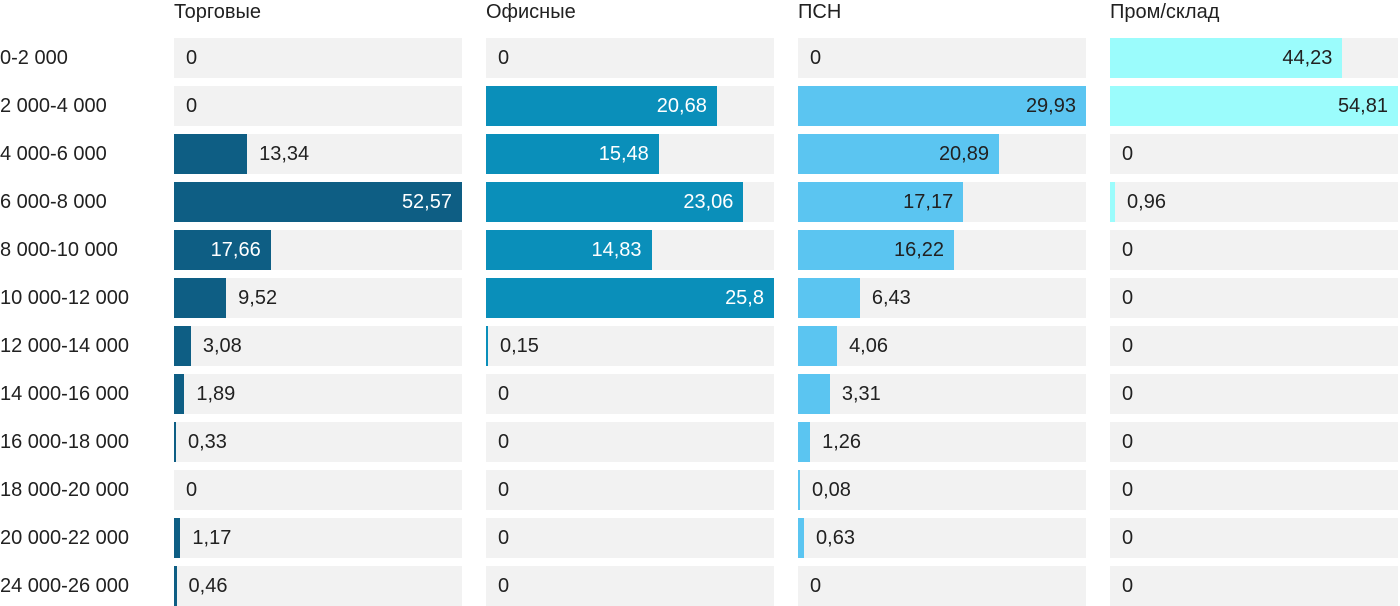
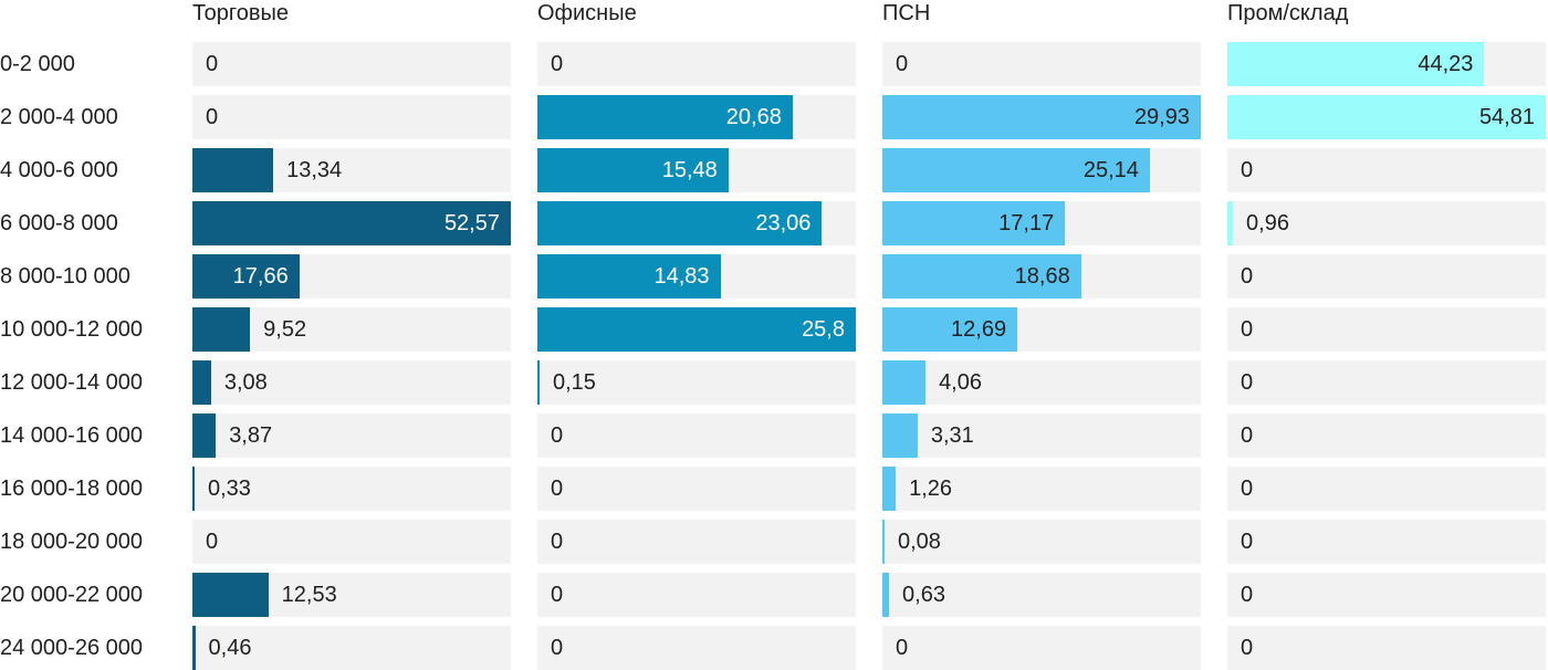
ПСН/4 000-6 000: 20,89 -> 25,14
ПСН/8 000-10 000: 16,22 -> 18,68
ПСН/10 000-12 000: 6,43 -> 12,69
Торговые/14 000-16 000: 1,89 -> 3,87
Торговые/20 000-22 000: 1,17 -> 12,53
